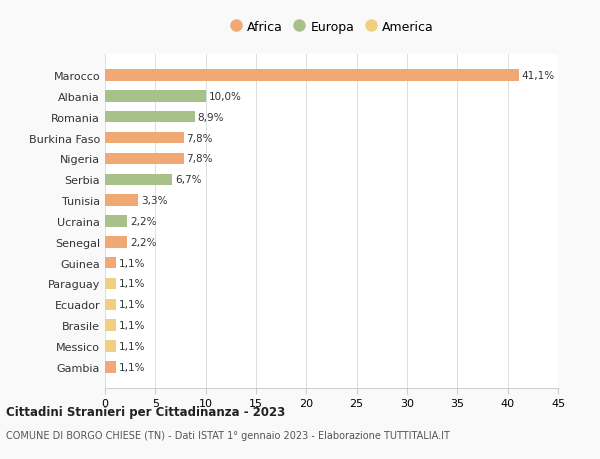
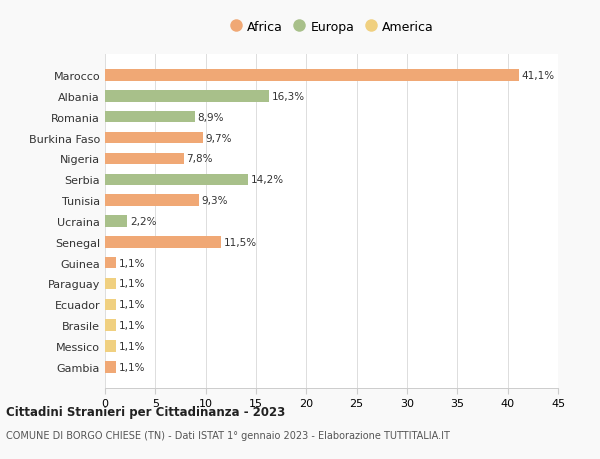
Albania: 10,0% -> 16,3%
Burkina Faso: 7,8% -> 9,7%
Serbia: 6,7% -> 14,2%
Tunisia: 3,3% -> 9,3%
Senegal: 2,2% -> 11,5%
